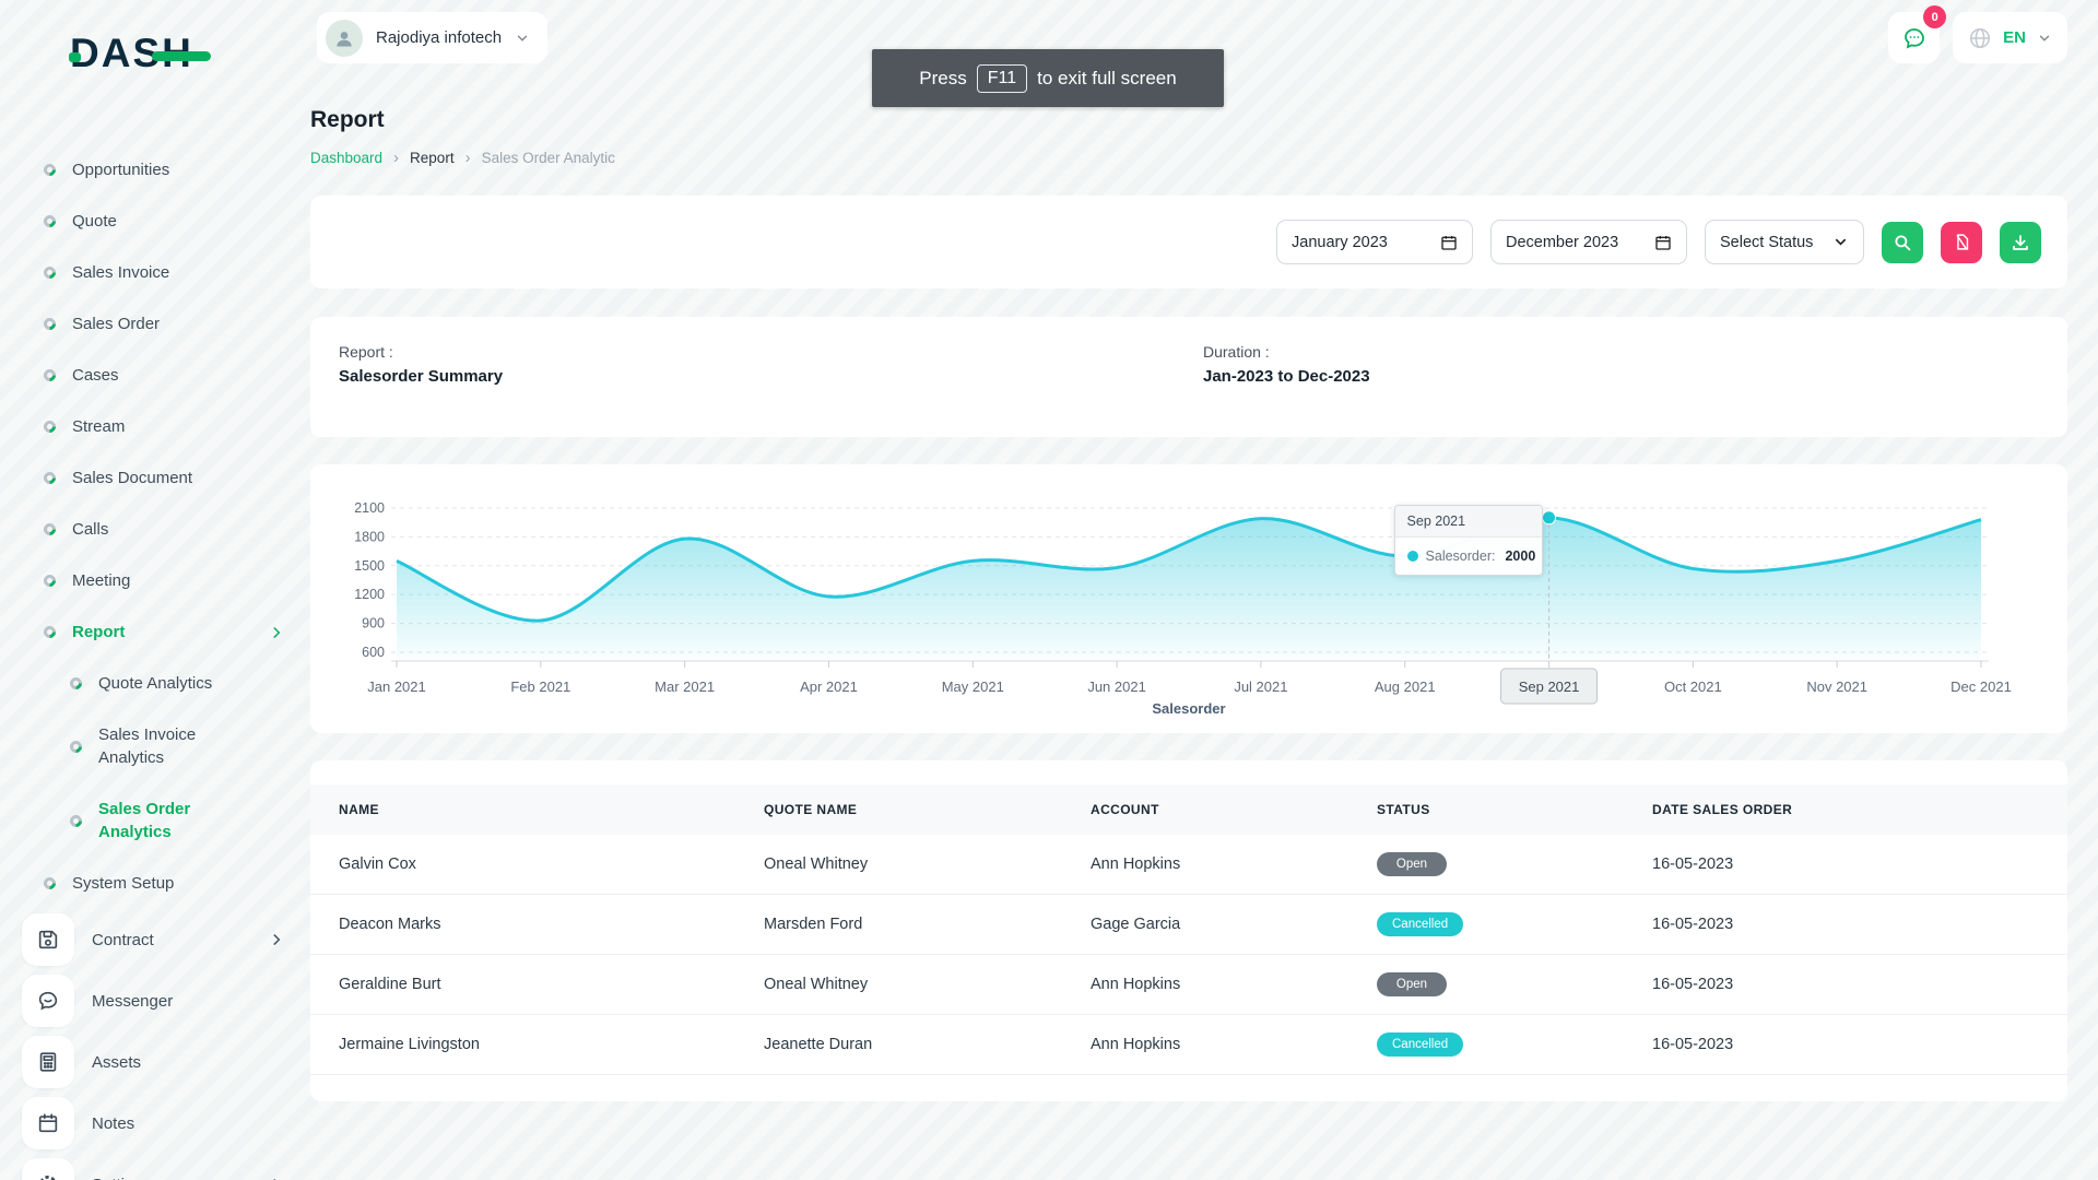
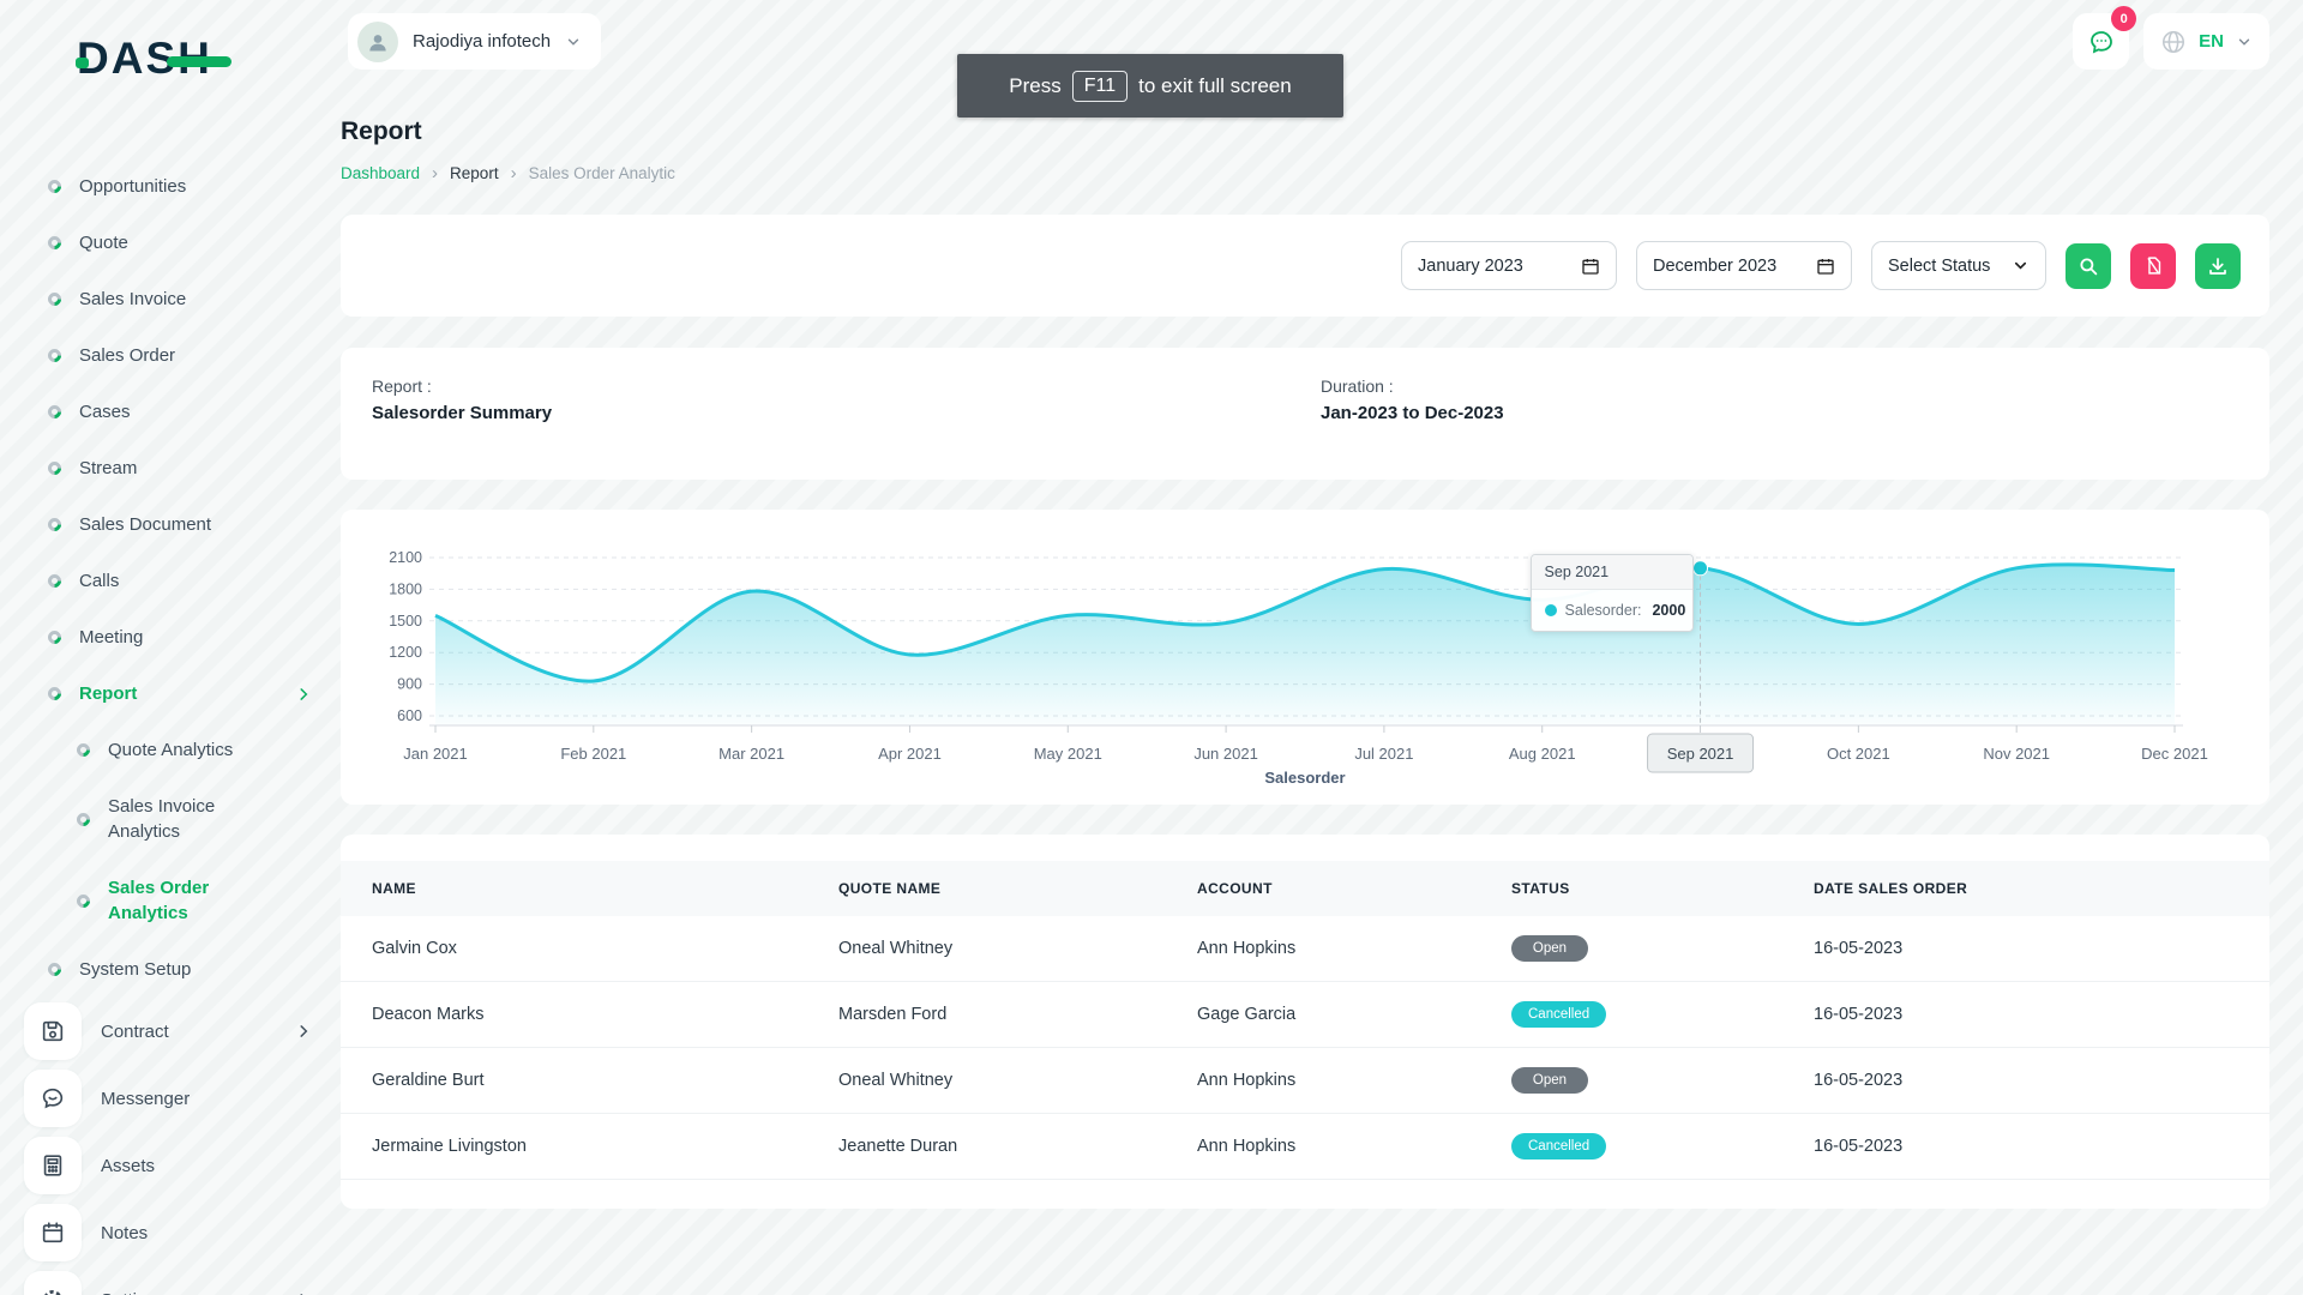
Aug 2021: 1600 -> 1700
Nov 2021: 1600 -> 2000
